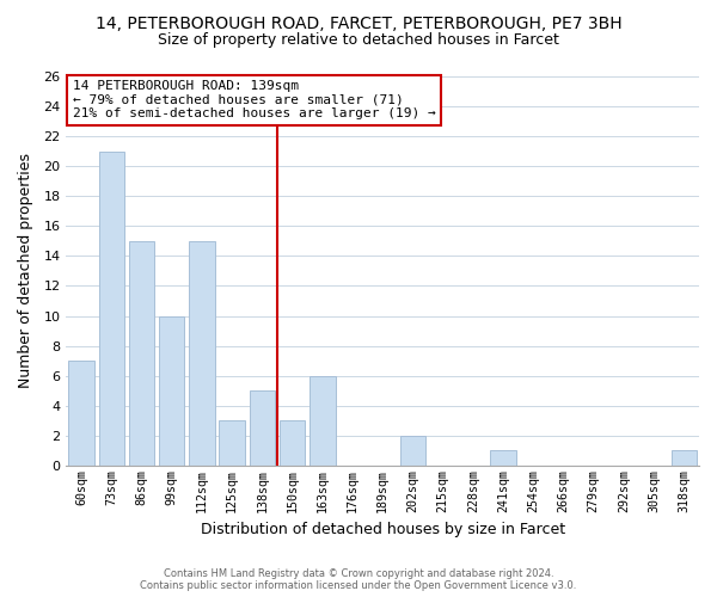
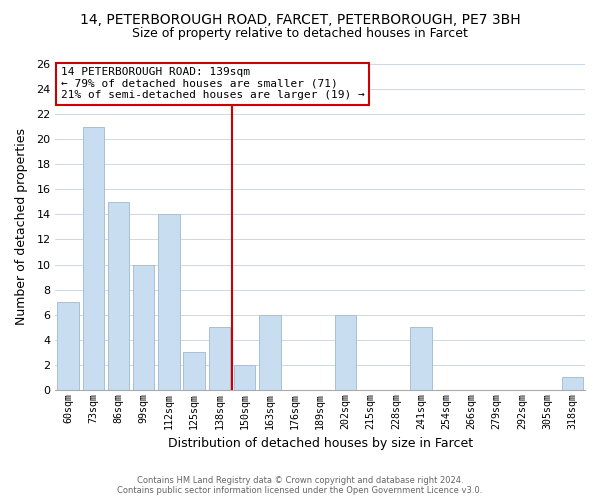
112sqm: 15 -> 14
150sqm: 3 -> 2
202sqm: 2 -> 6
241sqm: 1 -> 5
